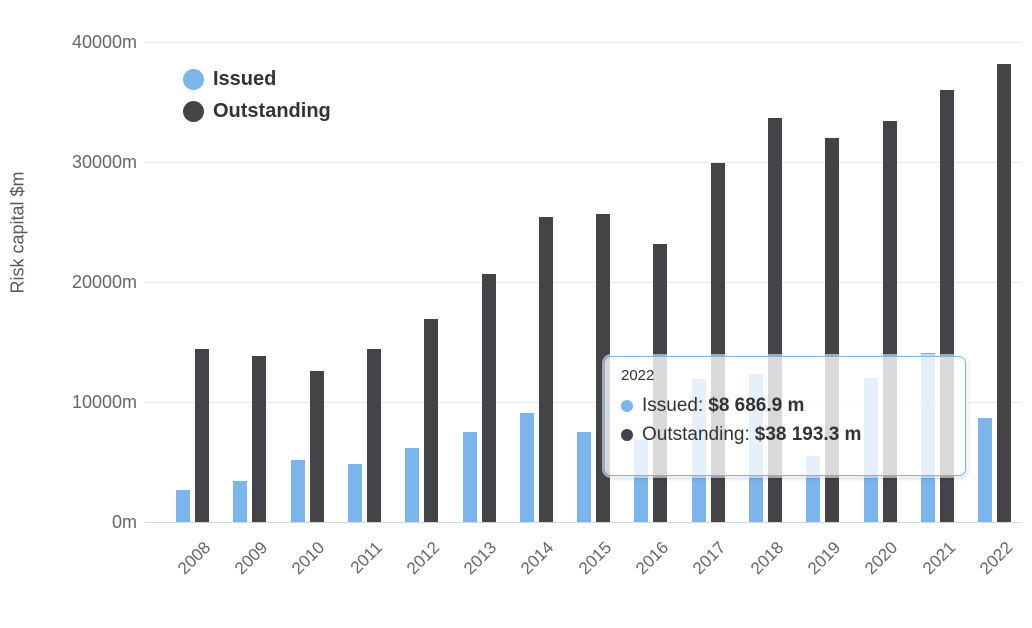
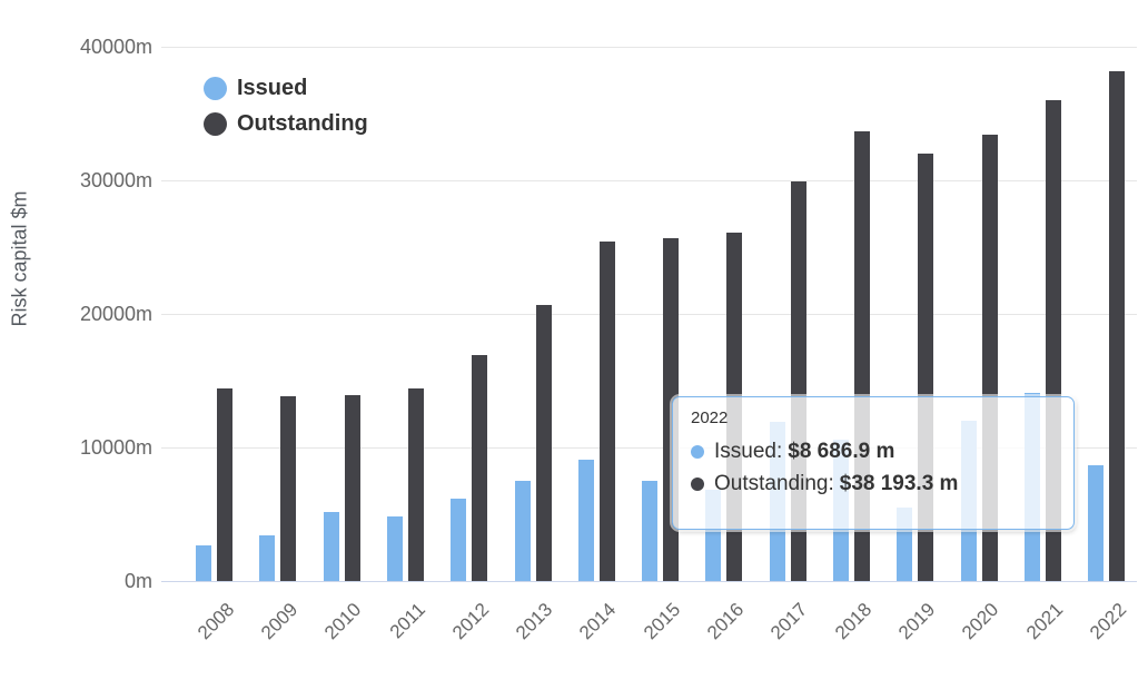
Outstanding/2010: 12600m -> 13900m
Outstanding/2016: 23200m -> 26100m
Issued/2018: 12300m -> 10600m
